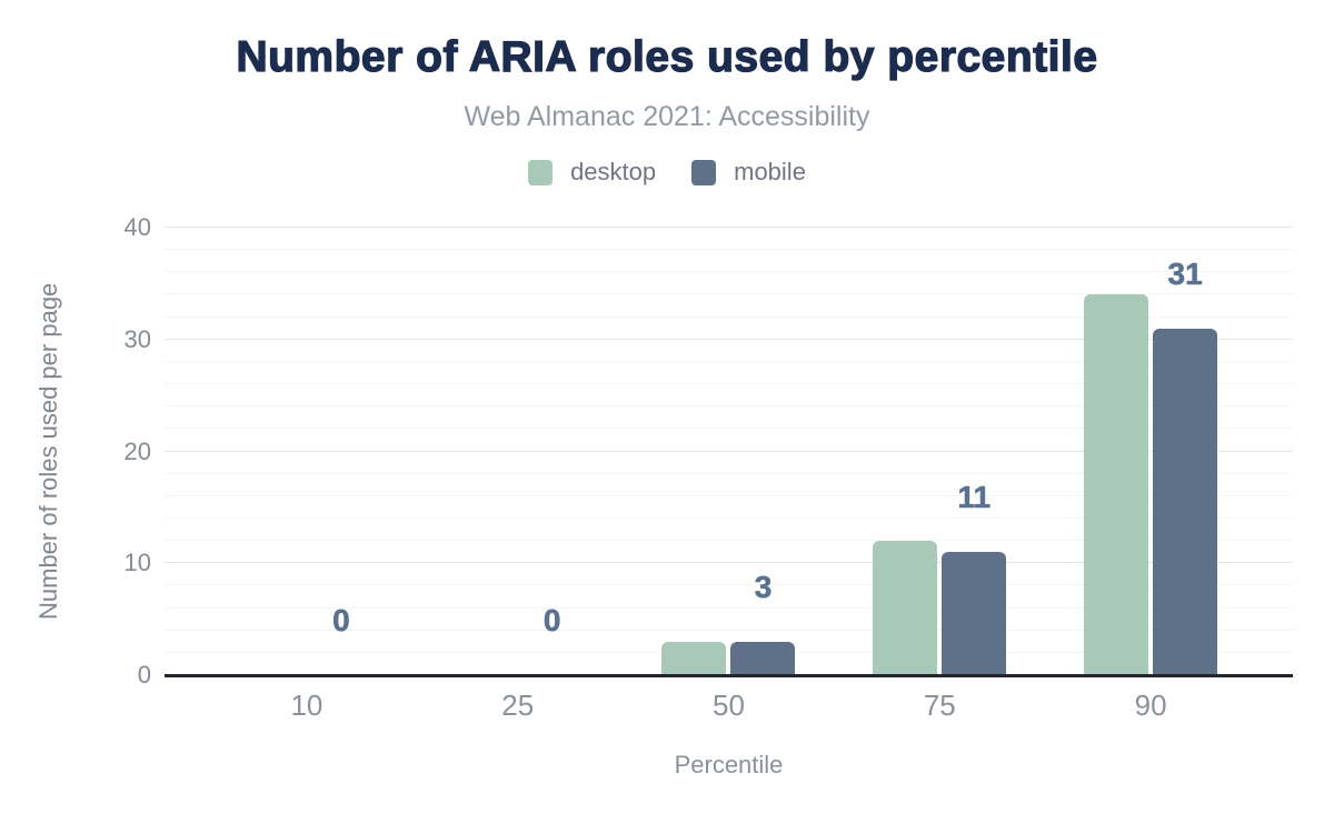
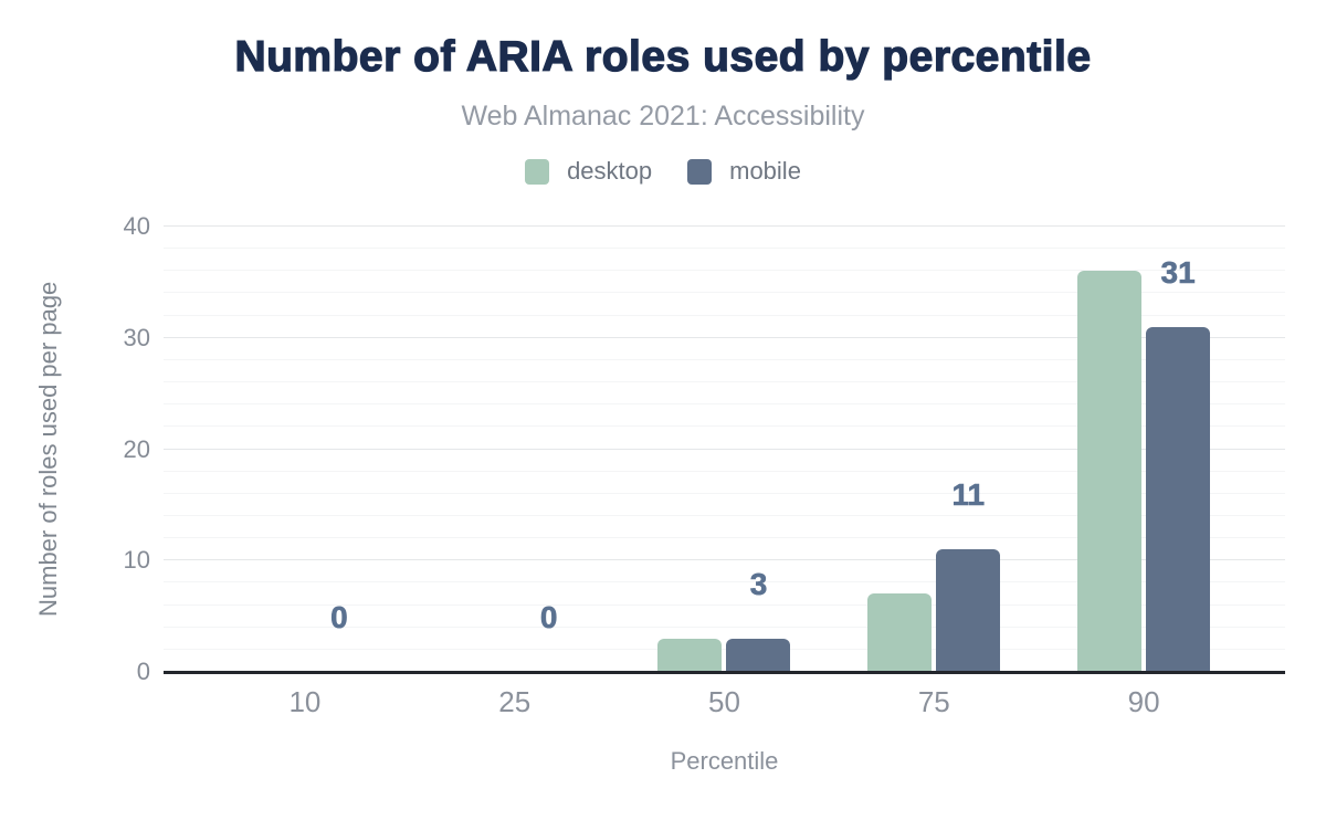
desktop/75: 12 -> 7
desktop/90: 34 -> 36
